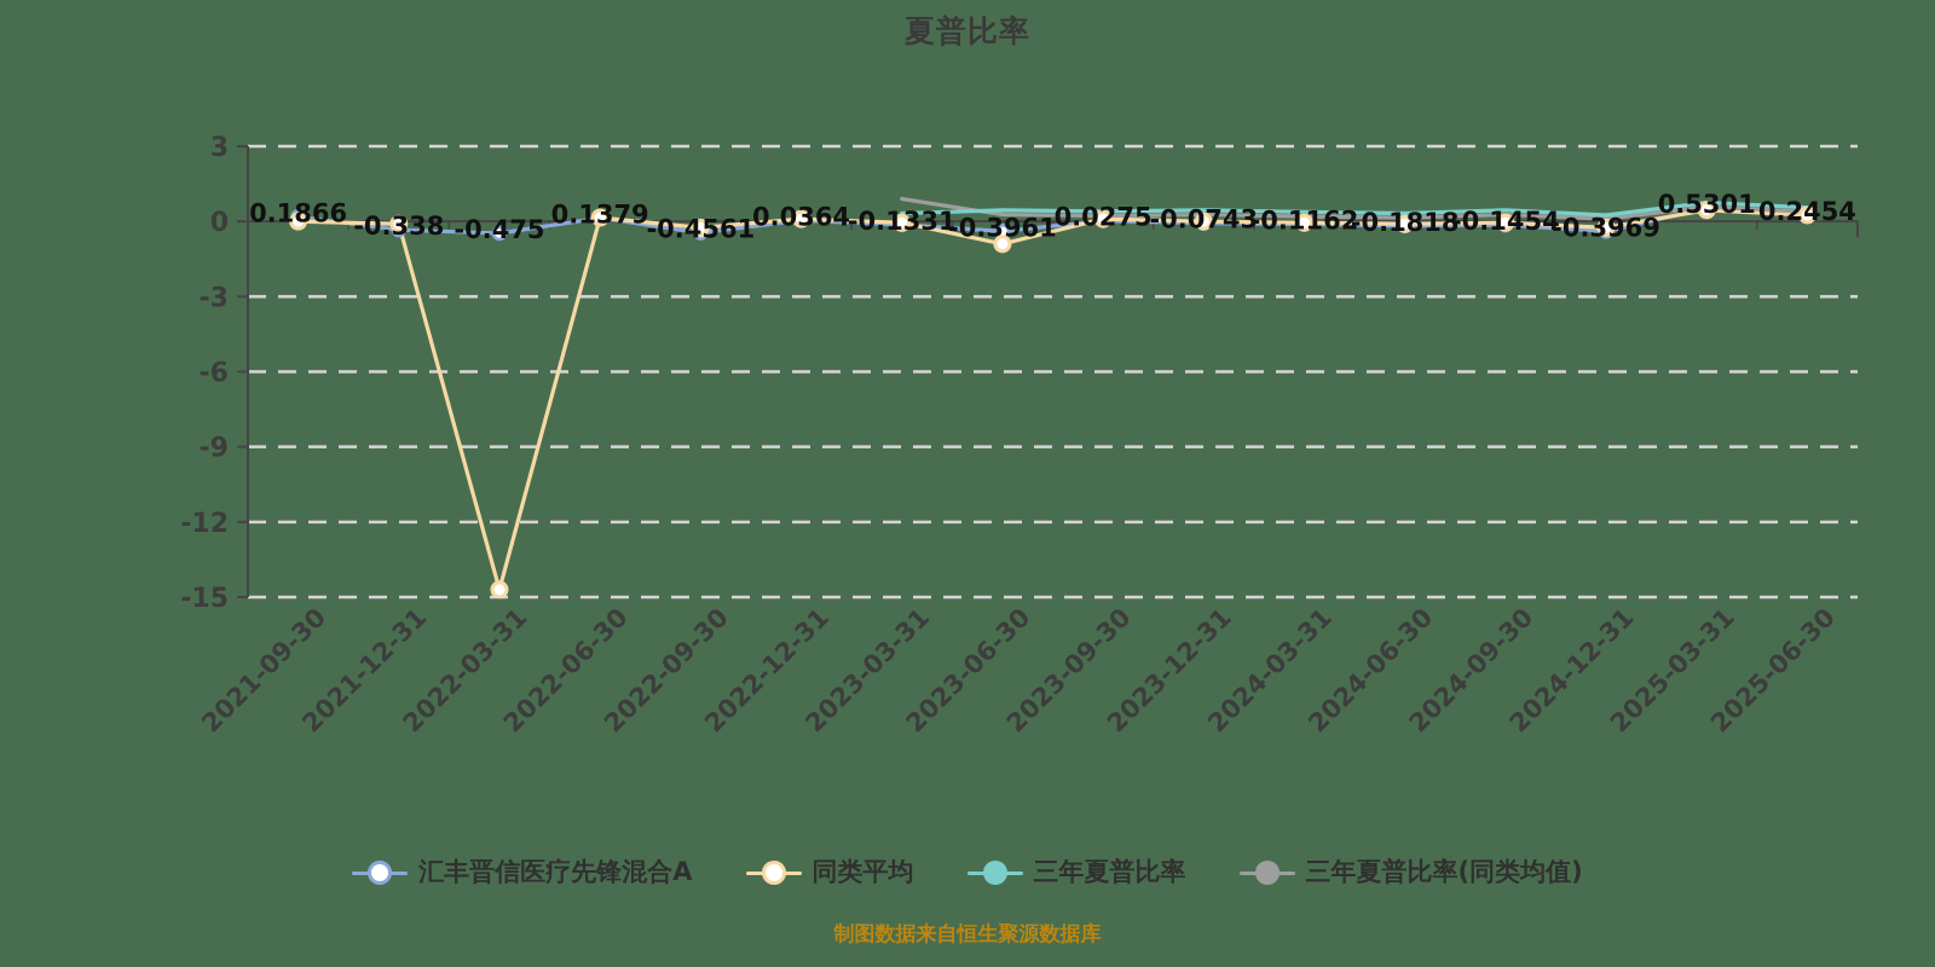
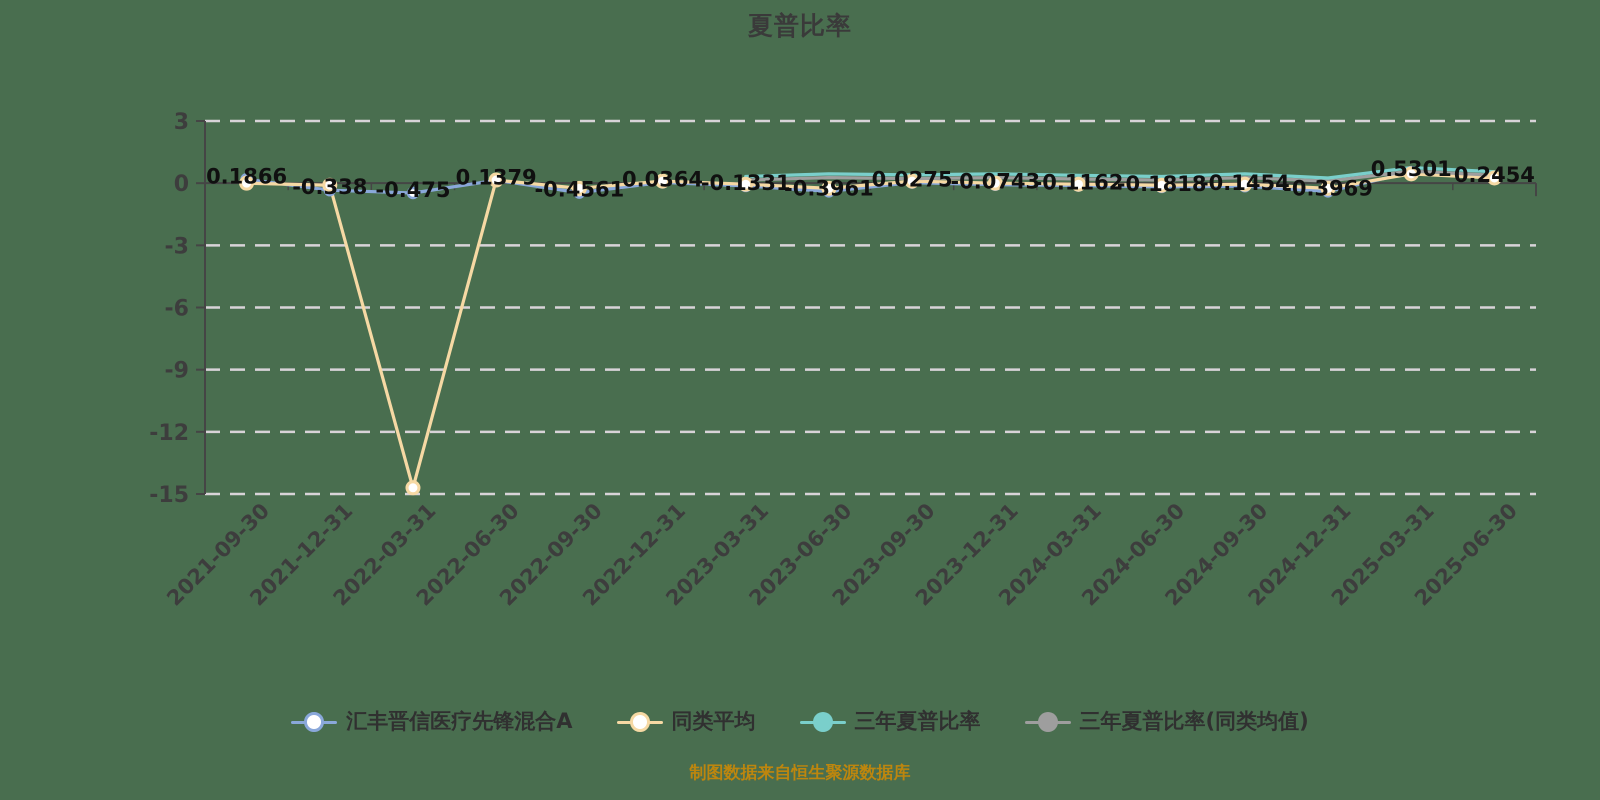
三年夏普比率(同类均值)/2023-03-31: 0.9 -> 0.1
同类平均/2023-06-30: -0.9 -> -0.2
